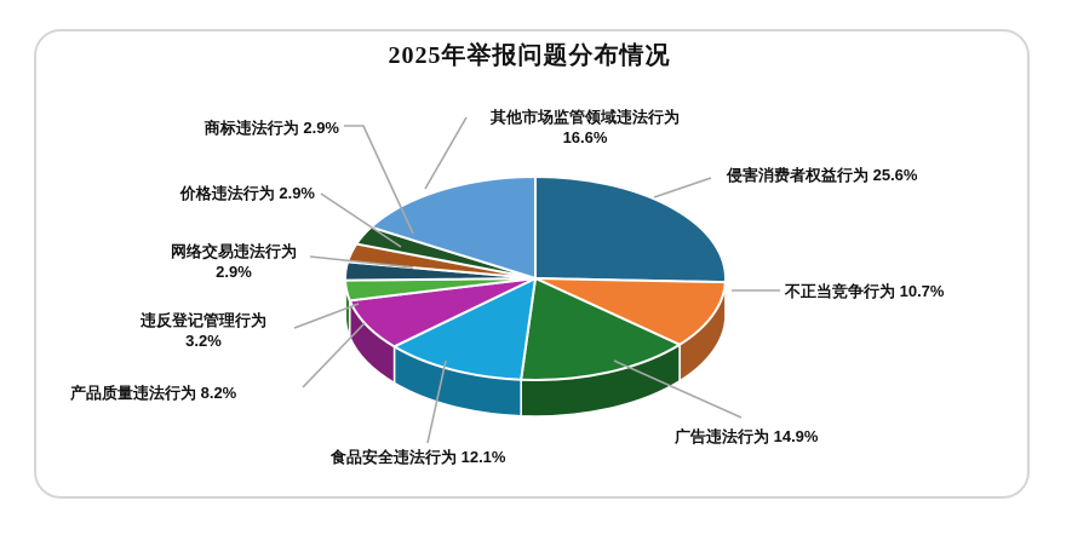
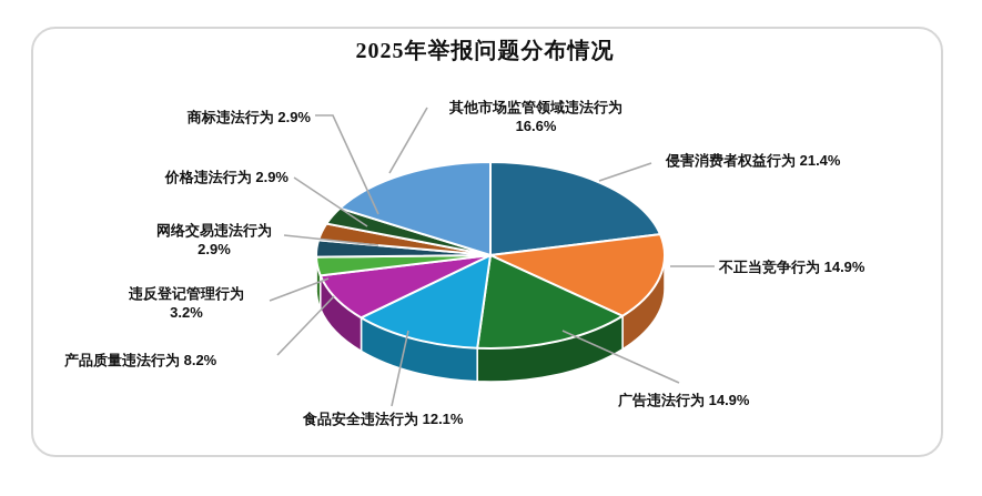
侵害消费者权益行为: 25.6% -> 21.4%
不正当竞争行为: 10.7% -> 14.9%
